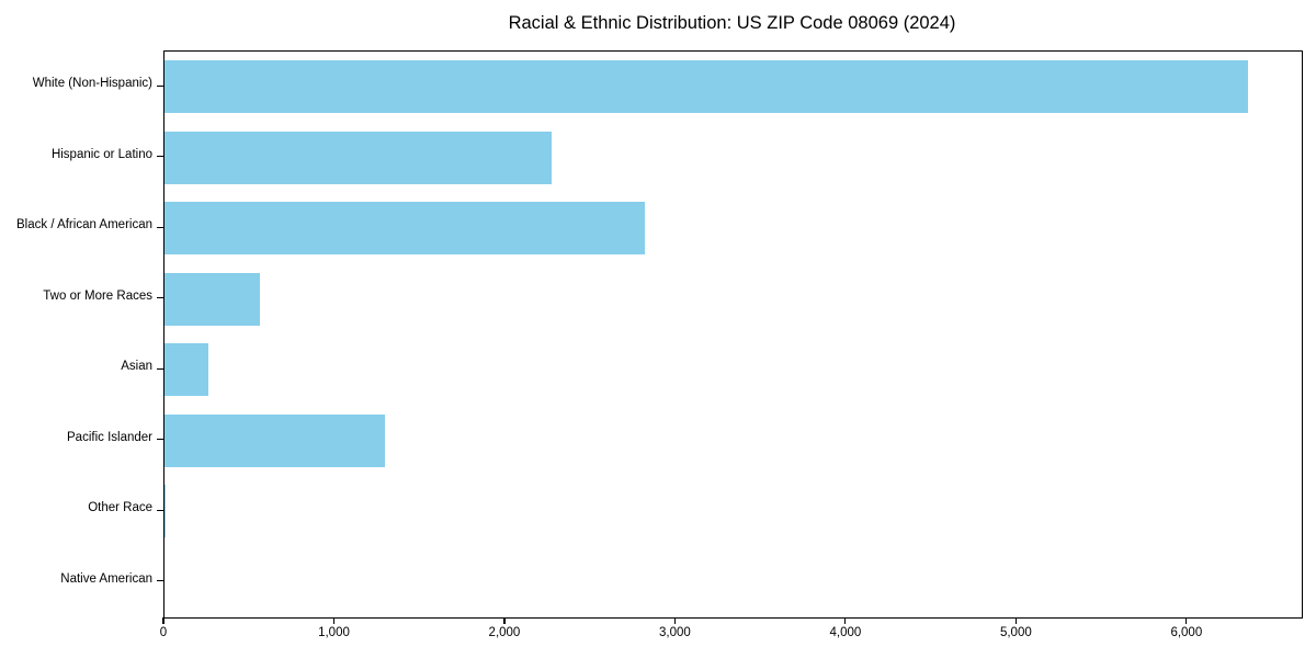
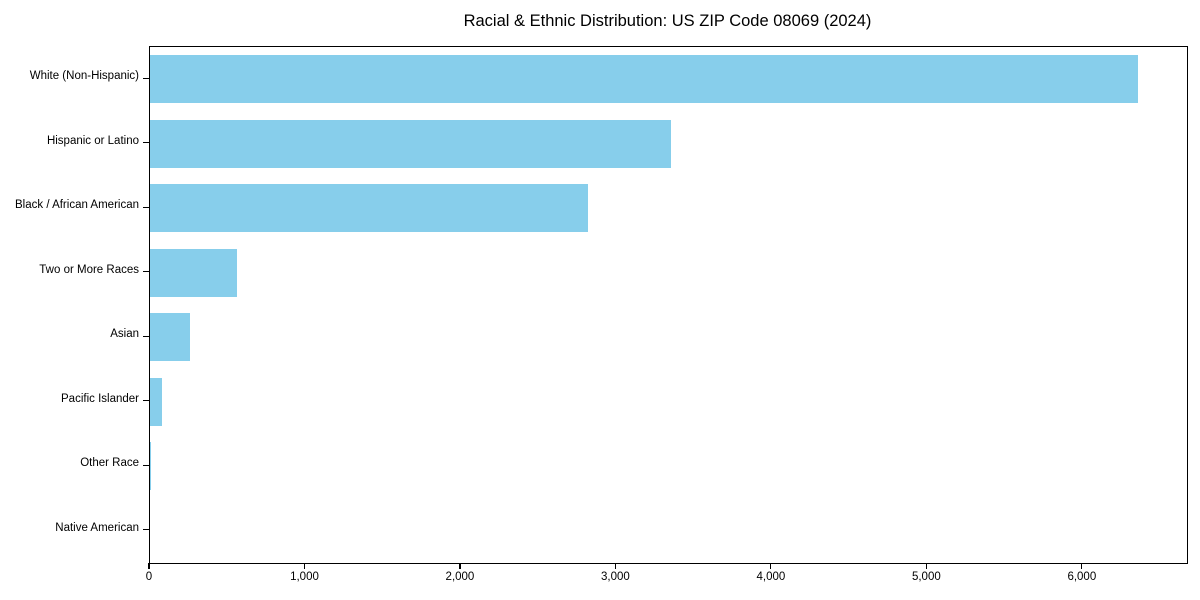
Hispanic or Latino: 2270 -> 3350
Pacific Islander: 1290 -> 80
